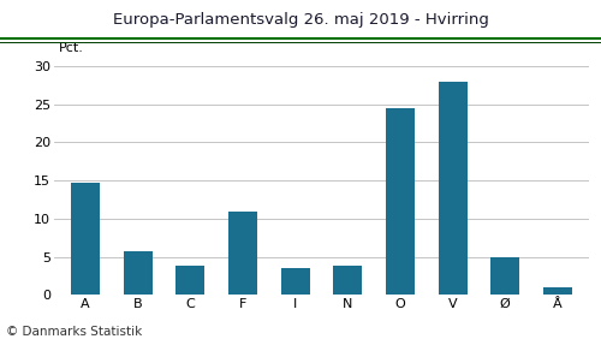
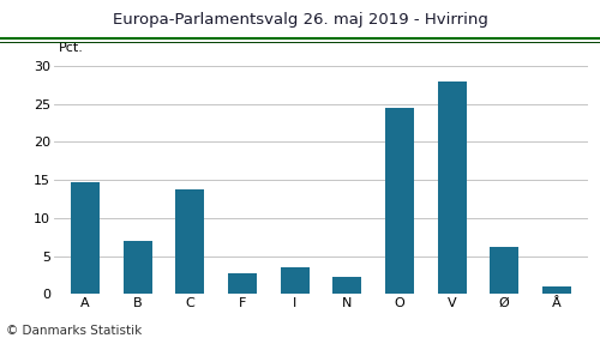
B: 5.8 -> 7.0
C: 3.9 -> 13.8
F: 11.0 -> 2.8
N: 3.9 -> 2.2
Ø: 5.0 -> 6.2
